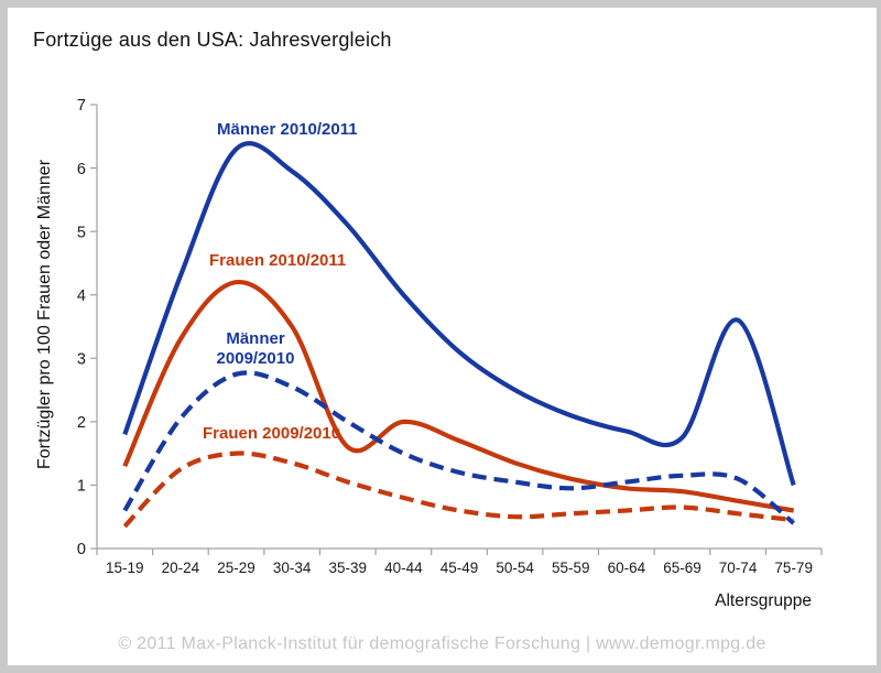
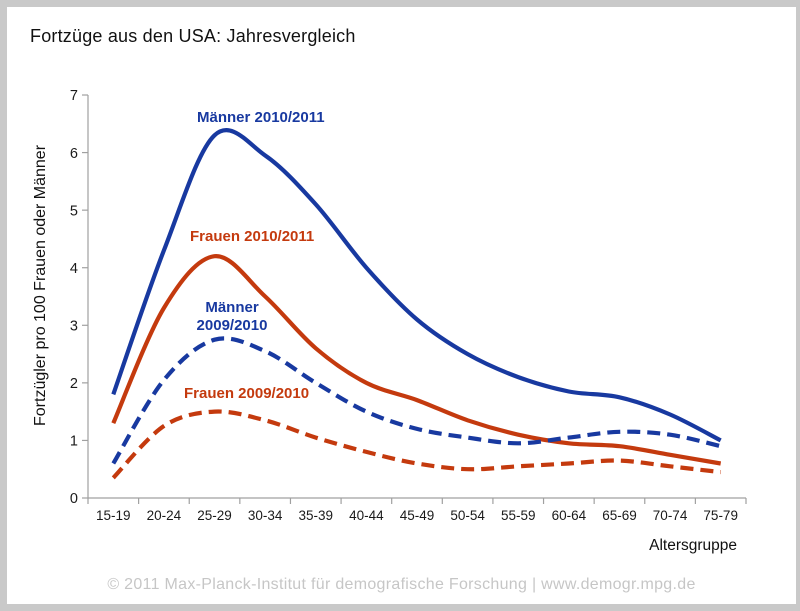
Frauen 2010/2011/35-39: 1.6 -> 2.6
Männer 2010/2011/70-74: 3.6 -> 1.4
Männer 2009/2010/75-79: 0.4 -> 0.9
